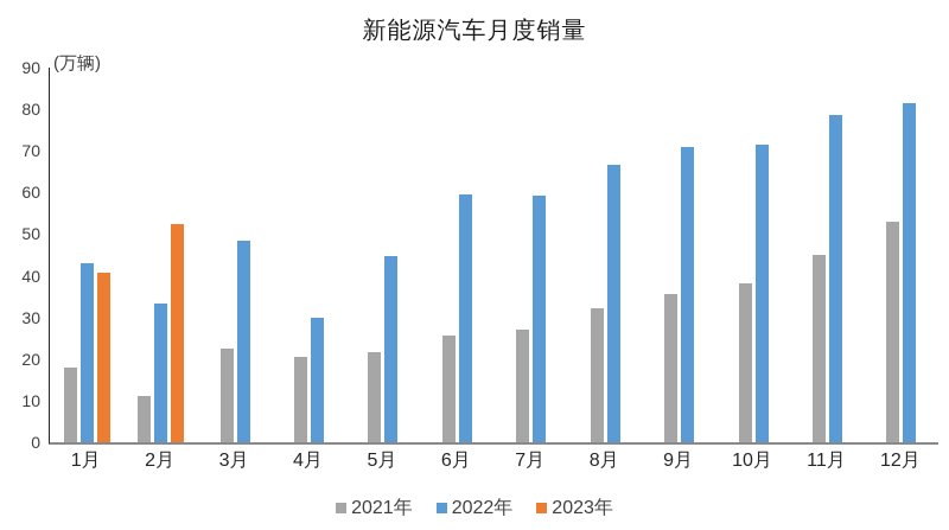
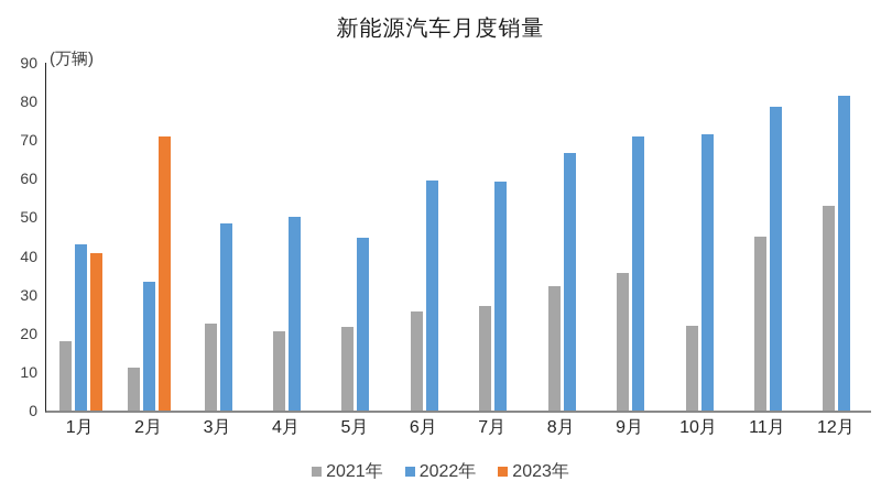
2023年/2月: 52 -> 71
2022年/4月: 30 -> 50
2021年/10月: 38 -> 22
